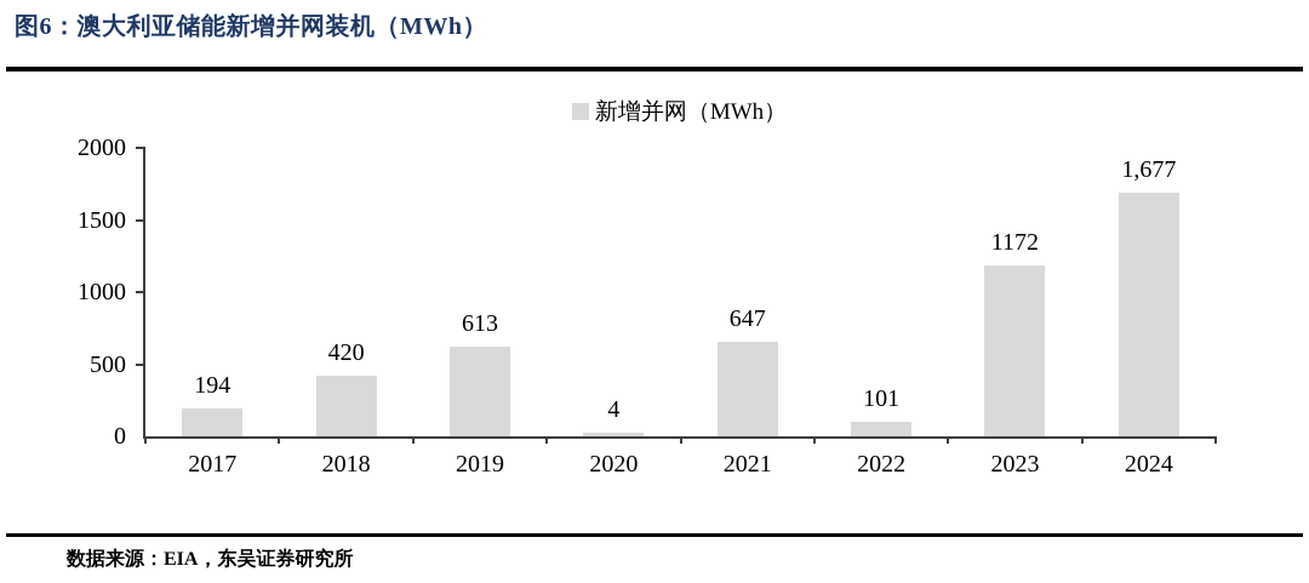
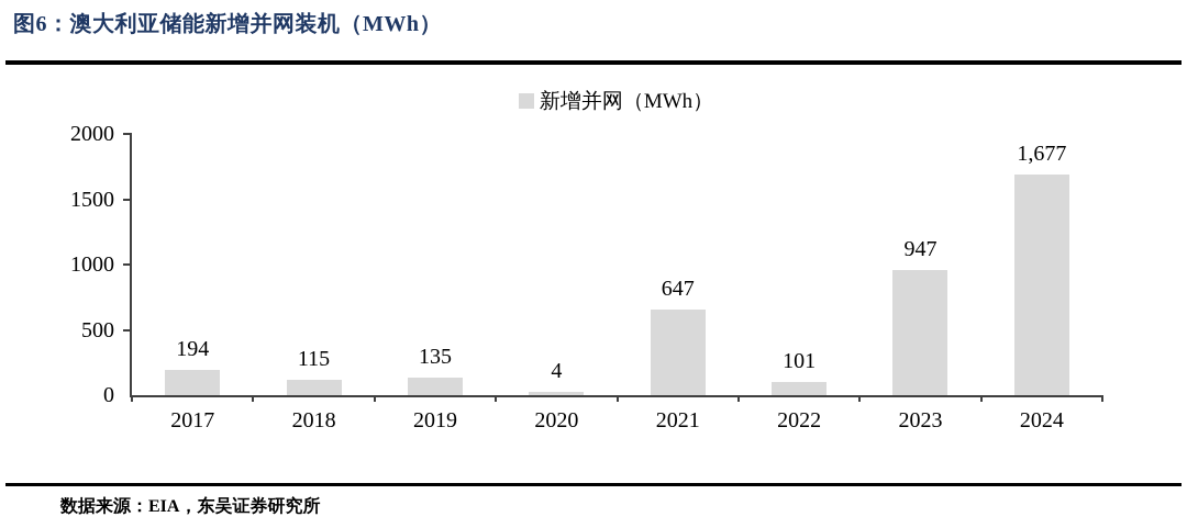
2018: 420 -> 115
2019: 613 -> 135
2023: 1172 -> 947
